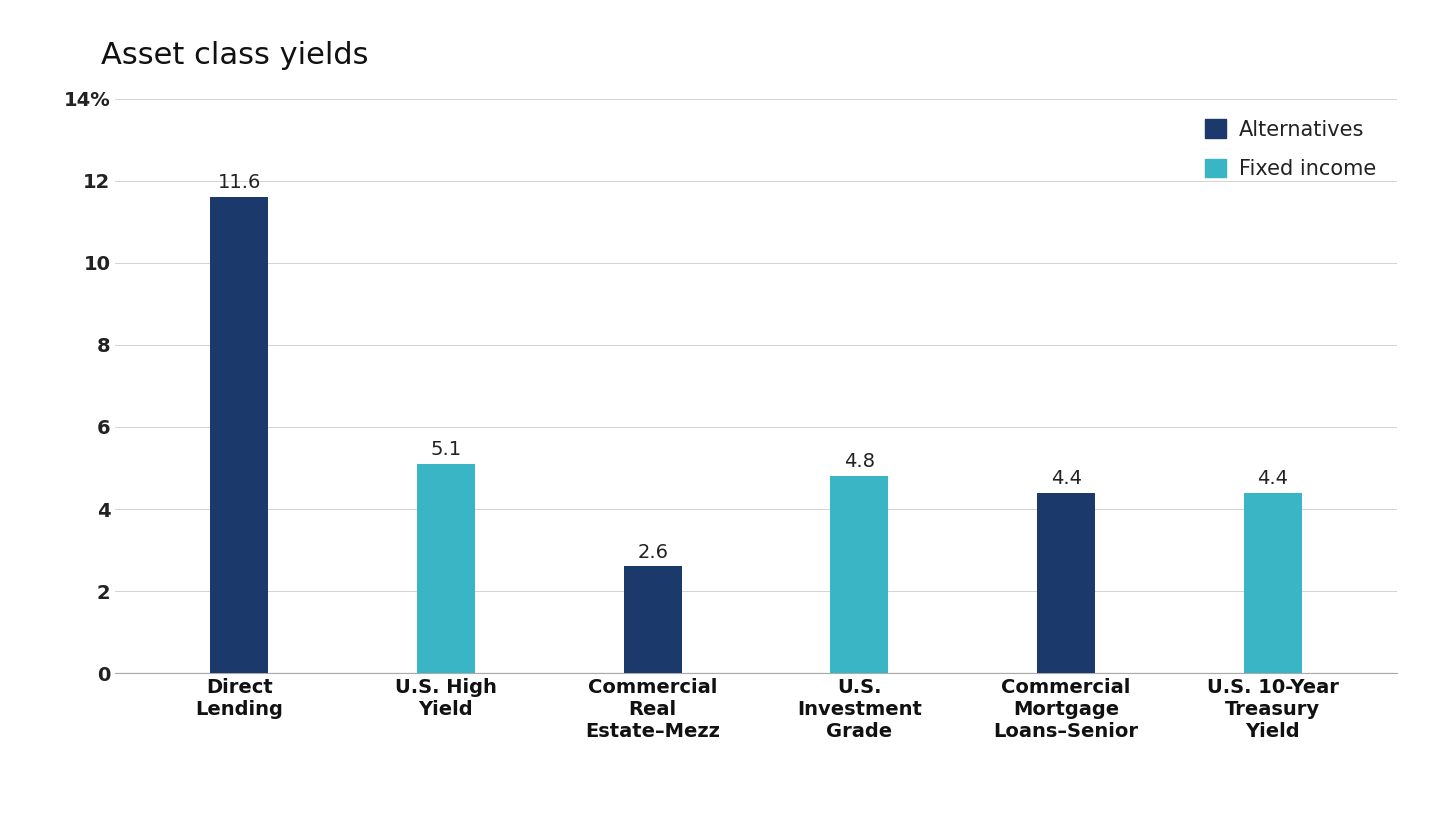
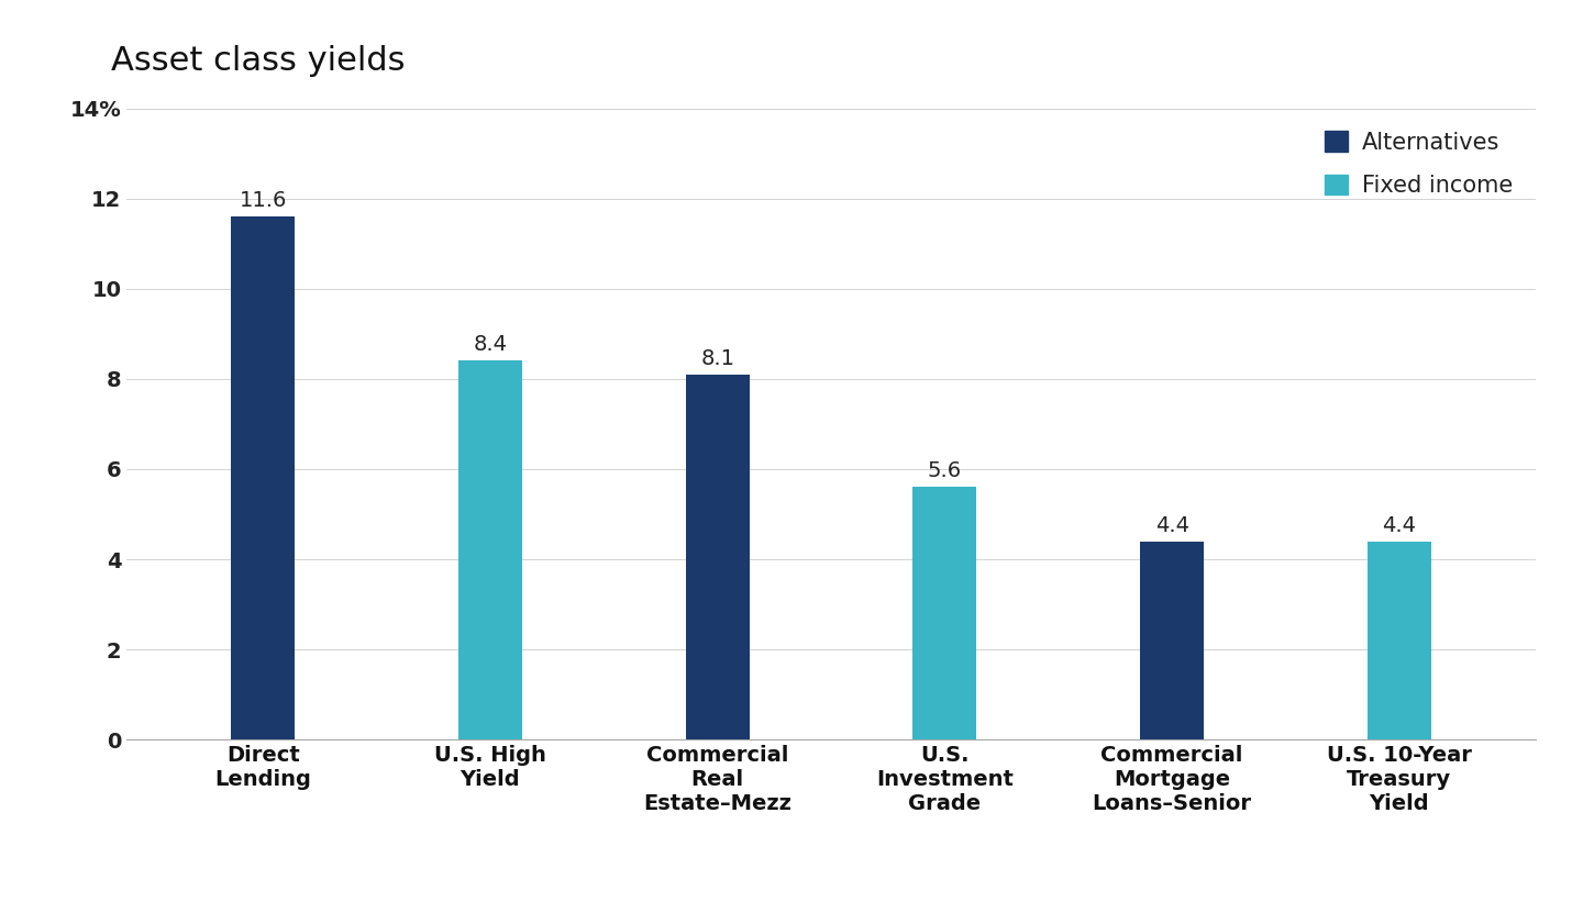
U.S. High Yield: 5.1 -> 8.4
Commercial Real Estate–Mezz: 2.6 -> 8.1
U.S. Investment Grade: 4.8 -> 5.6
